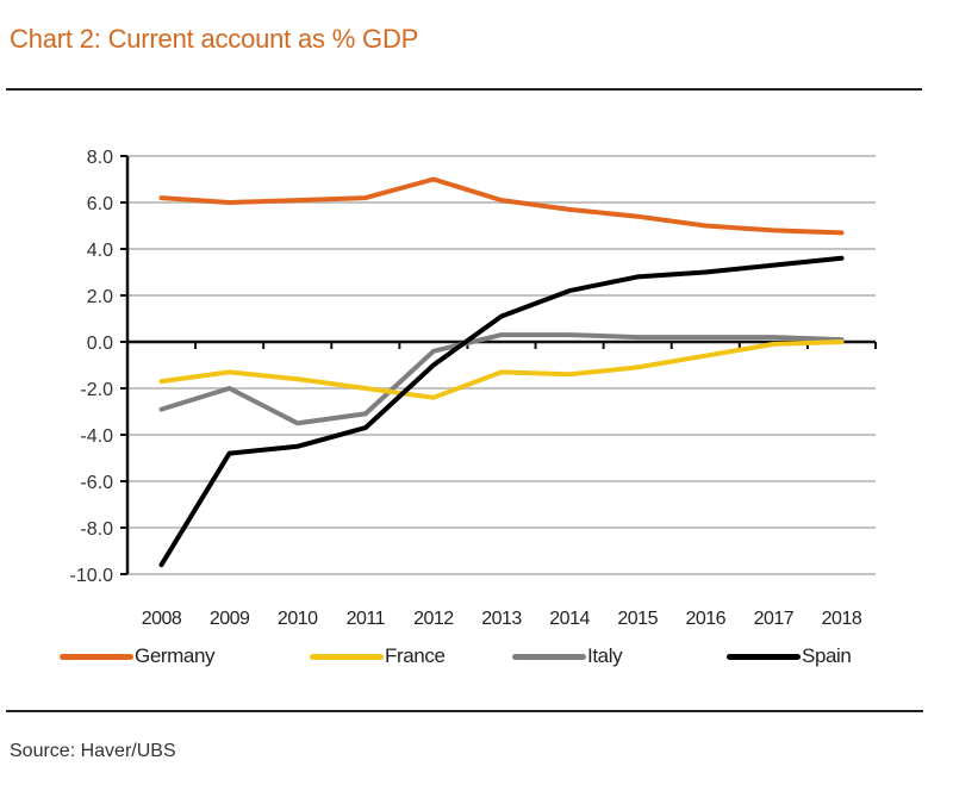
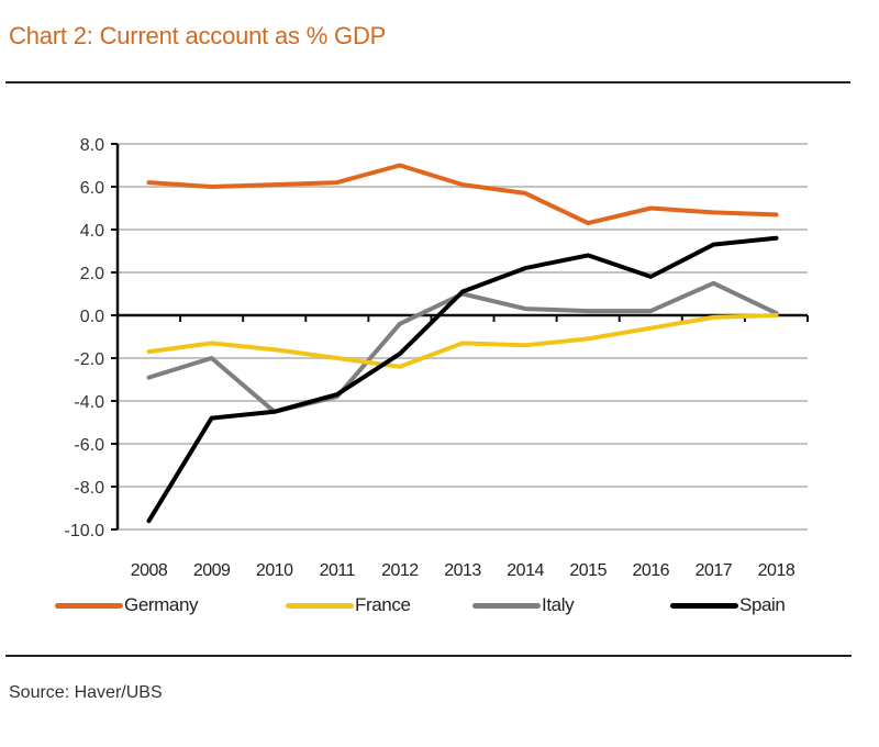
Italy/2010: -3.5 -> -4.5
Italy/2011: -3.1 -> -3.8
Spain/2012: -1.0 -> -1.8
Italy/2013: 0.3 -> 1.0
Germany/2015: 5.4 -> 4.3
Spain/2016: 3.0 -> 1.8
Italy/2017: 0.2 -> 1.5
